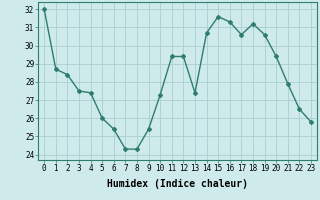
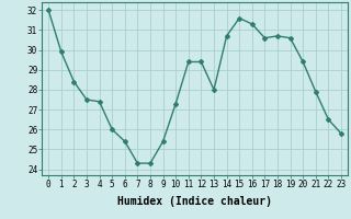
1: 28.7 -> 29.9
13: 27.4 -> 28.0
18: 31.2 -> 30.7
